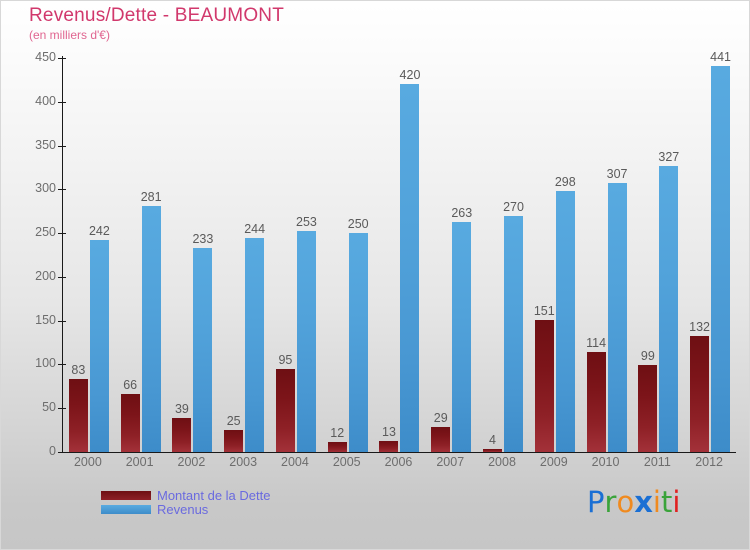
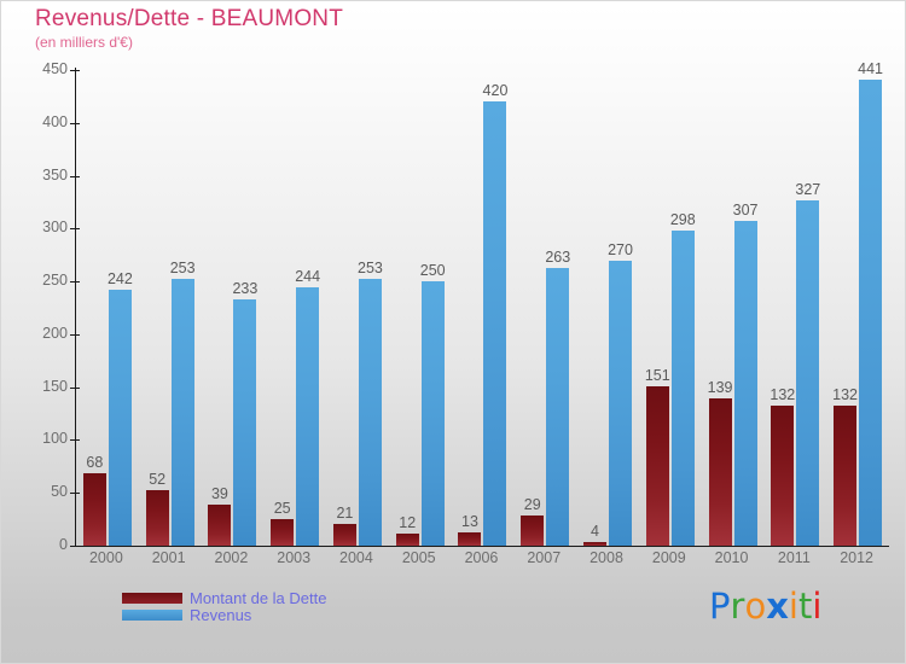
Montant de la Dette/2000: 83 -> 68
Montant de la Dette/2001: 66 -> 52
Revenus/2001: 281 -> 253
Montant de la Dette/2004: 95 -> 21
Montant de la Dette/2010: 114 -> 139
Montant de la Dette/2011: 99 -> 132
